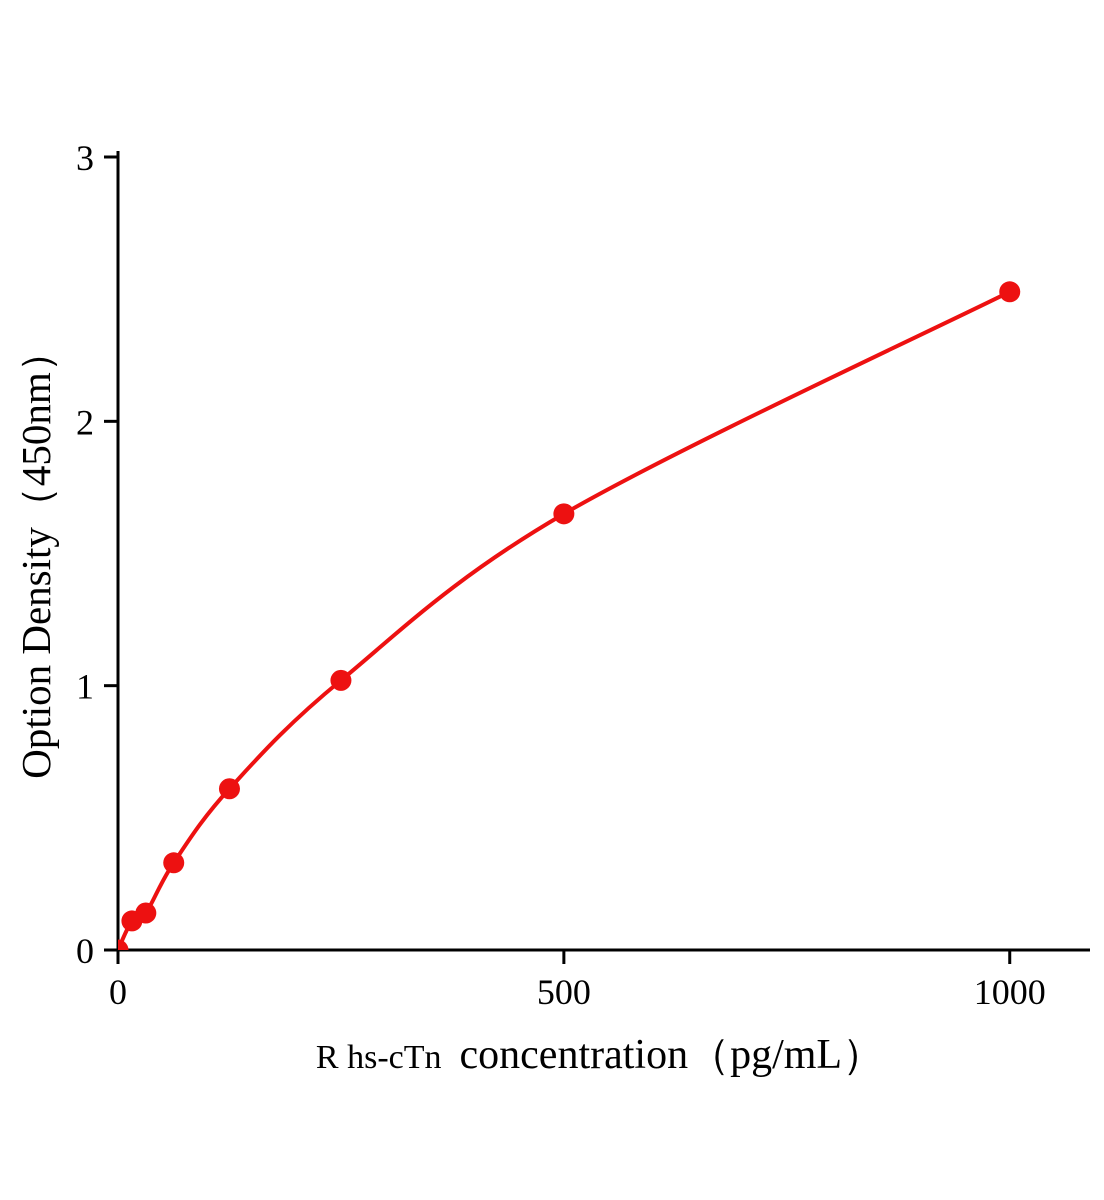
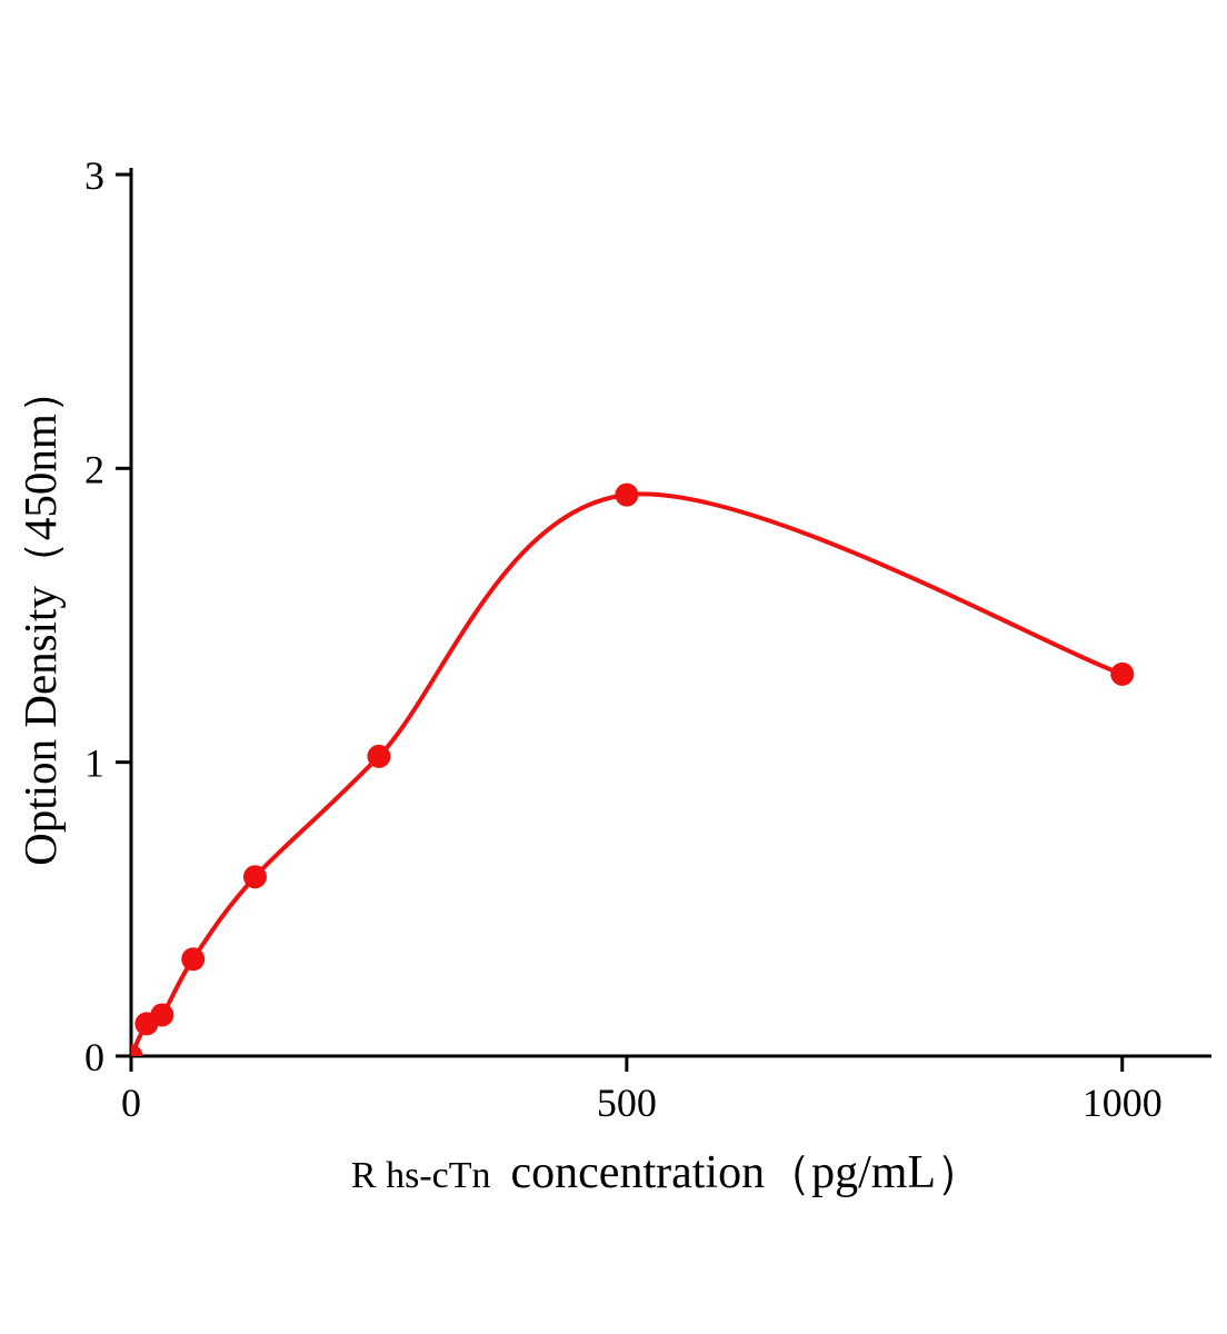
500: 1.65 -> 1.91
1000: 2.49 -> 1.30
